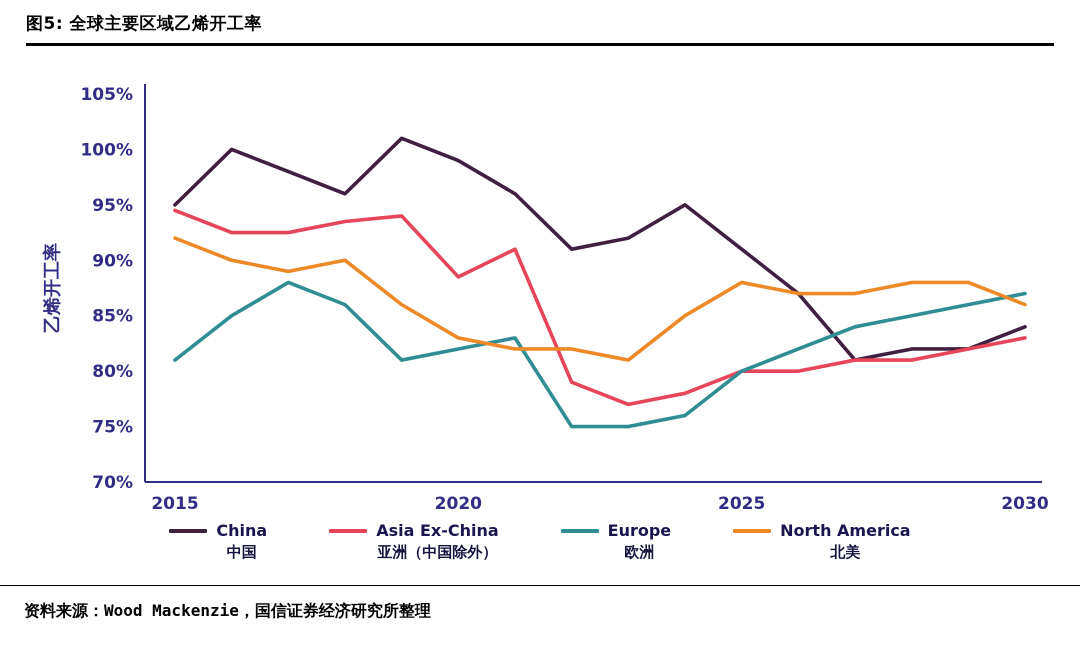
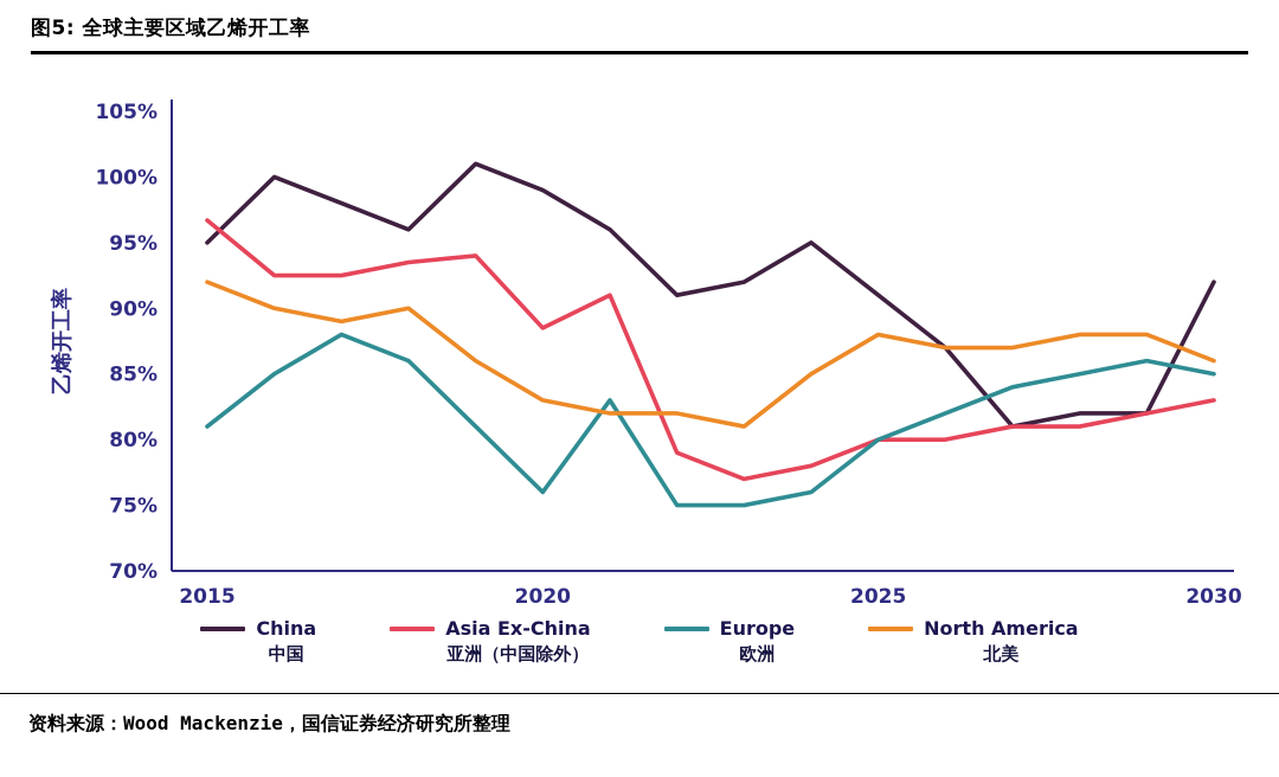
Asia Ex-China/2015: 94.5% -> 96.7%
Europe/2020: 82% -> 76%
China/2030: 84% -> 92%
Europe/2030: 87% -> 85%
